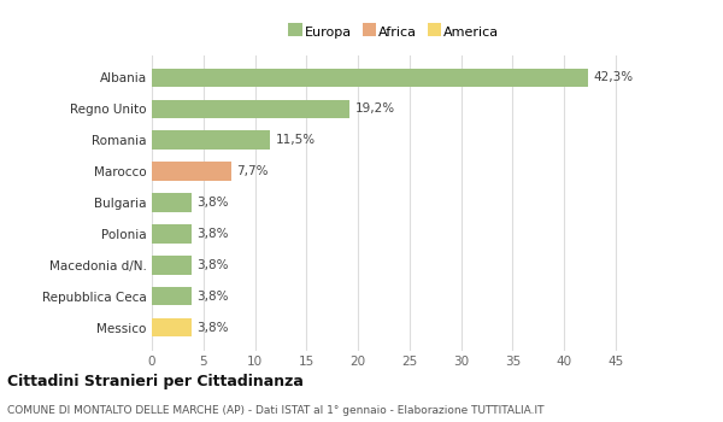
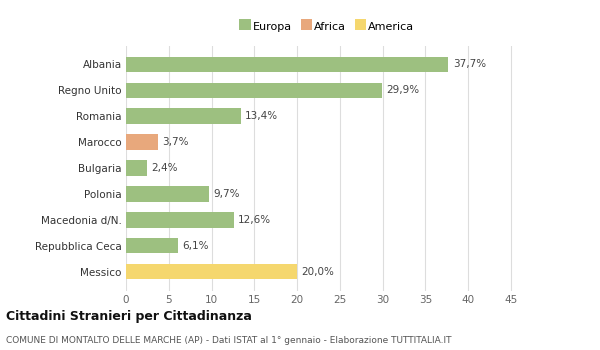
Albania: 42,3% -> 37,7%
Regno Unito: 19,2% -> 29,9%
Romania: 11,5% -> 13,4%
Marocco: 7,7% -> 3,7%
Bulgaria: 3,8% -> 2,4%
Polonia: 3,8% -> 9,7%
Macedonia d/N.: 3,8% -> 12,6%
Repubblica Ceca: 3,8% -> 6,1%
Messico: 3,8% -> 20,0%
